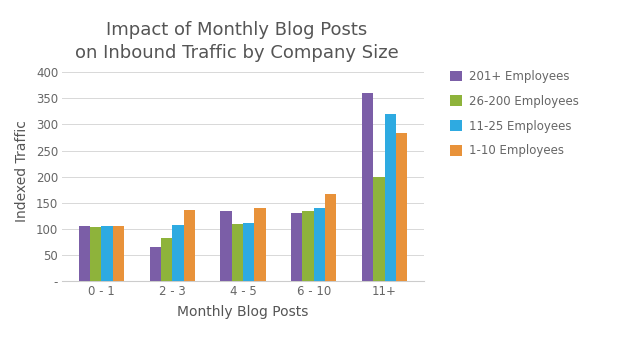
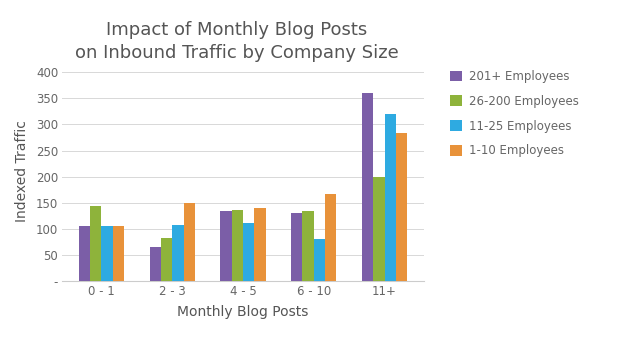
26-200 Employees/0 - 1: 103 -> 144
1-10 Employees/2 - 3: 136 -> 150
26-200 Employees/4 - 5: 110 -> 136
11-25 Employees/6 - 10: 140 -> 80
